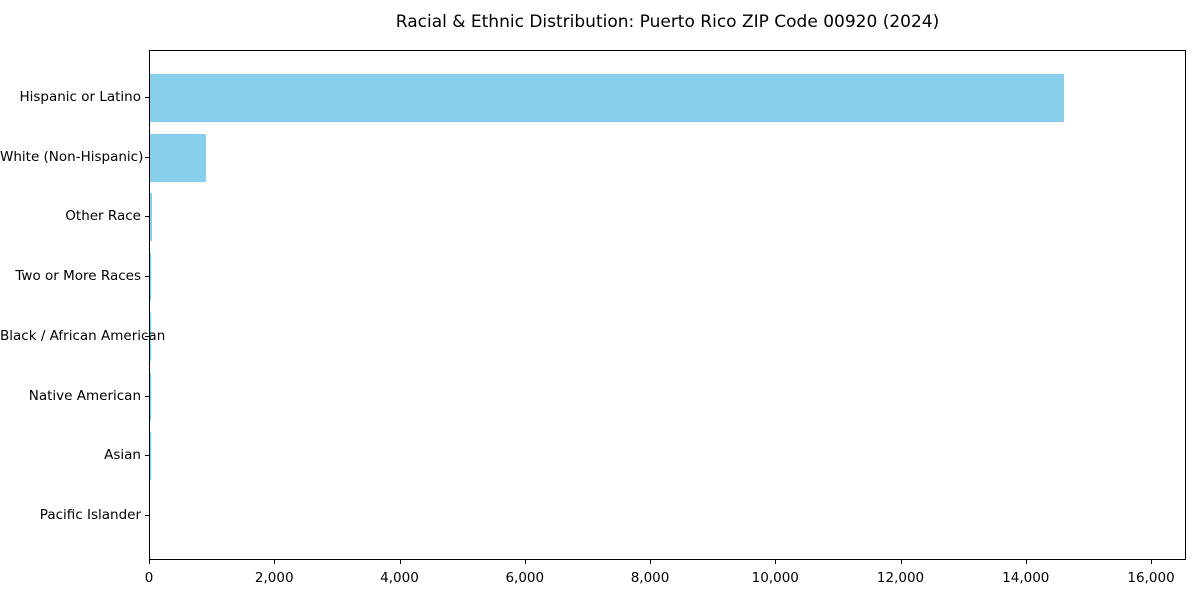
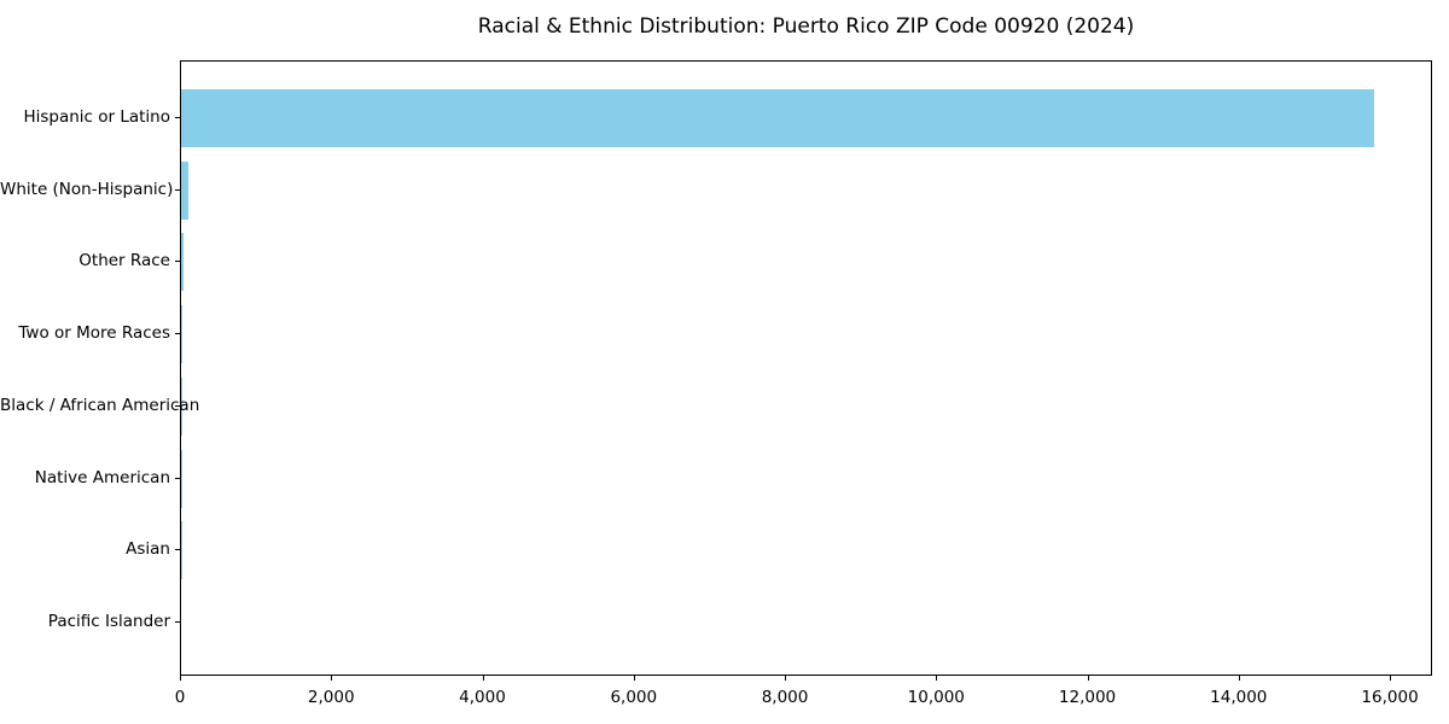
Hispanic or Latino: 14600 -> 15800
White (Non-Hispanic): 900 -> 100
